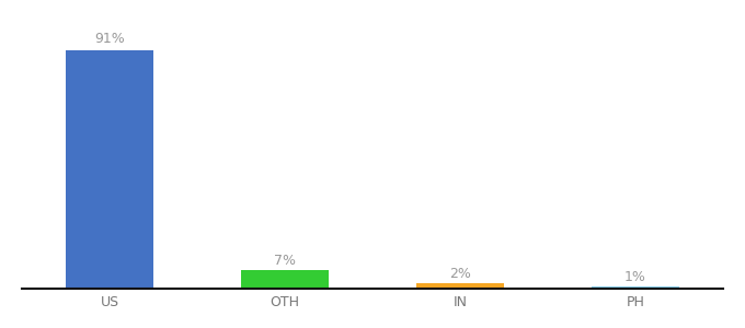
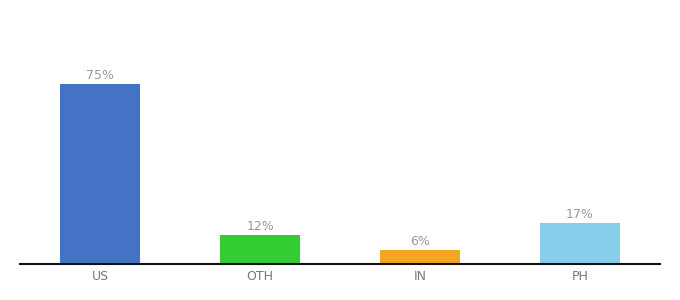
US: 91% -> 75%
OTH: 7% -> 12%
IN: 2% -> 6%
PH: 1% -> 17%
